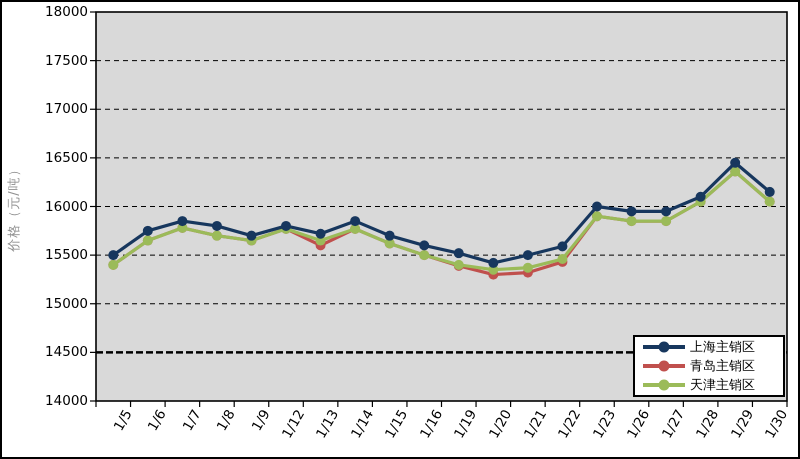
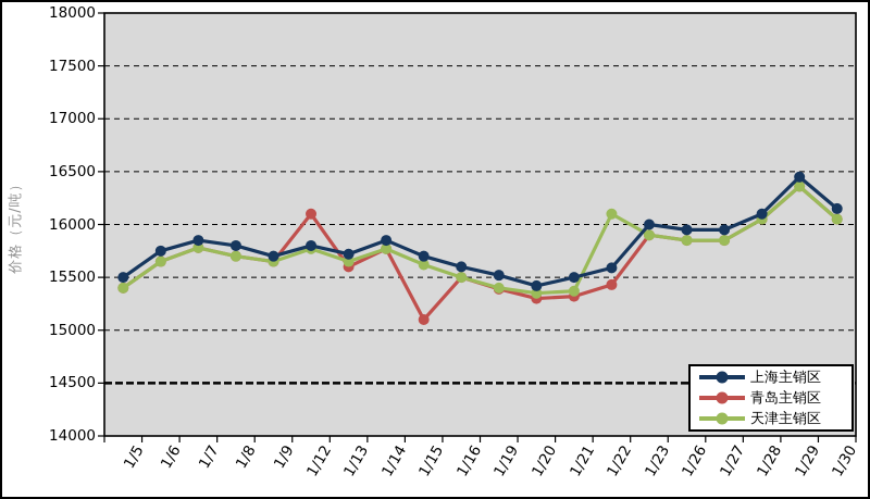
青岛主销区/1/12: 15800 -> 16100
青岛主销区/1/15: 15600 -> 15100
天津主销区/1/22: 15500 -> 16100
